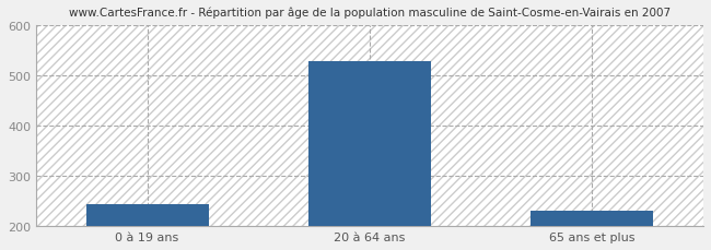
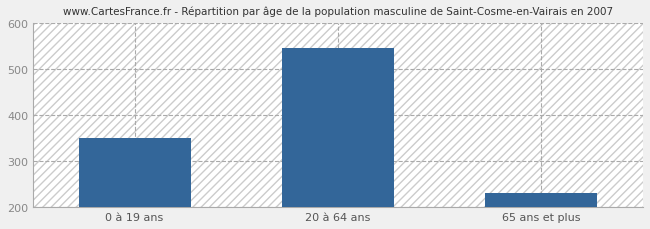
0 à 19 ans: 243 -> 350
20 à 64 ans: 527 -> 545
